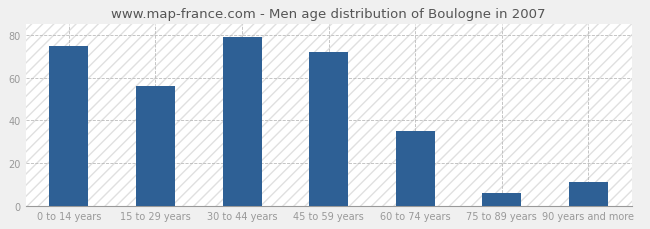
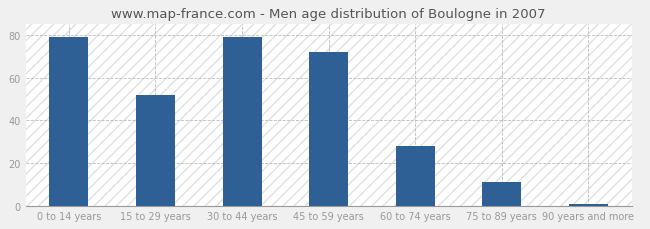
0 to 14 years: 75 -> 79
15 to 29 years: 56 -> 52
60 to 74 years: 35 -> 28
75 to 89 years: 6 -> 11
90 years and more: 11 -> 1
